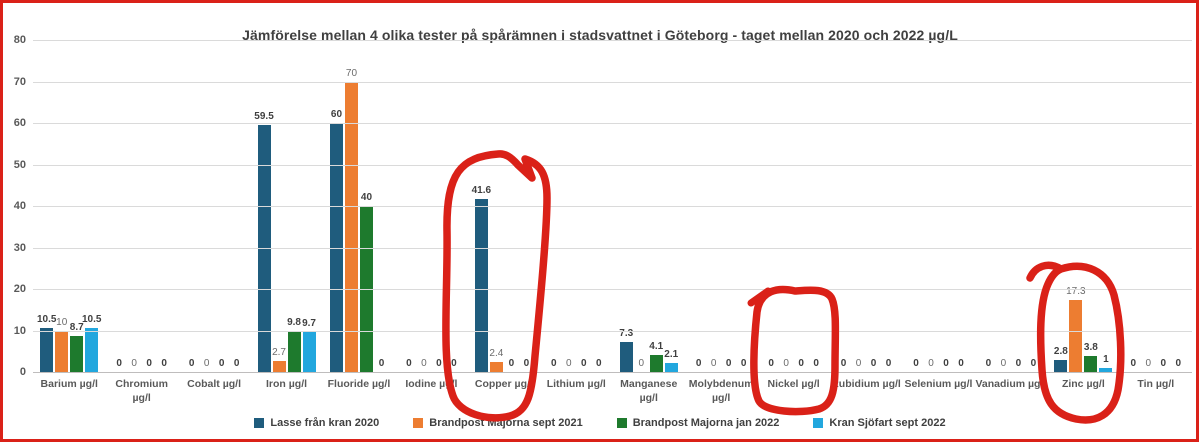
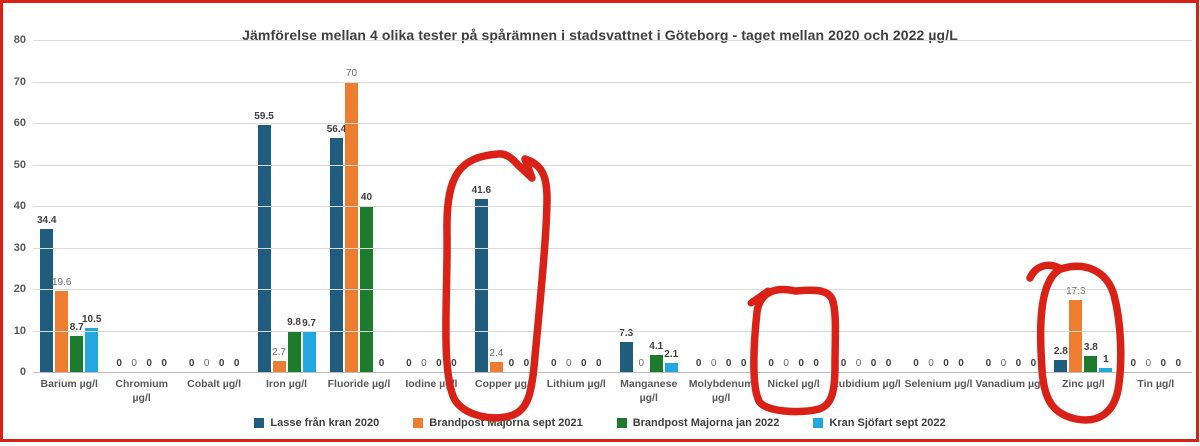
Lasse från kran 2020/Barium µg/l: 10.5 -> 34.4
Brandpost Majorna sept 2021/Barium µg/l: 10 -> 19.6
Lasse från kran 2020/Fluoride µg/l: 60 -> 56.4
